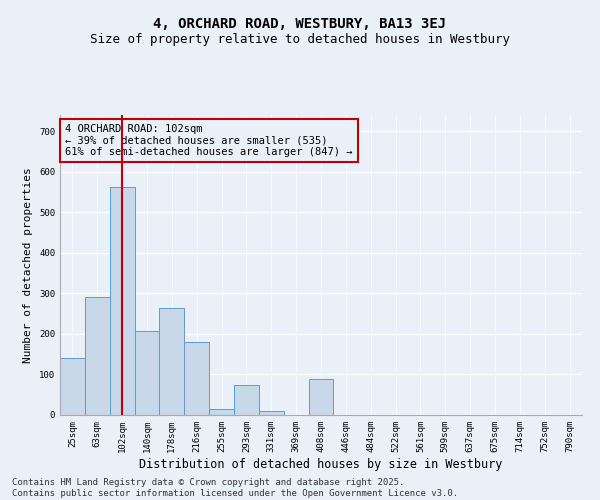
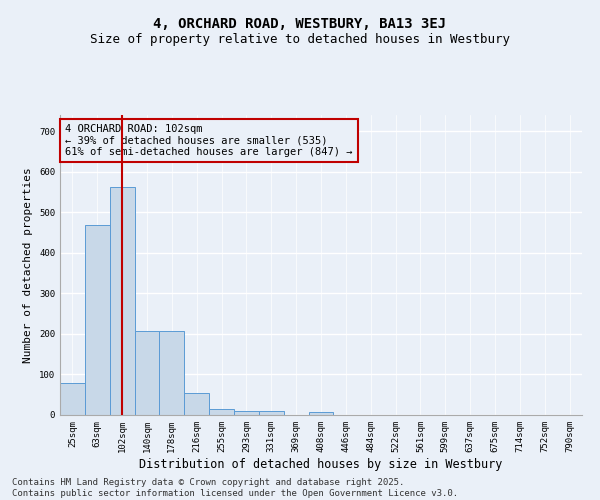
25sqm: 140 -> 78
63sqm: 290 -> 468
178sqm: 265 -> 207
216sqm: 180 -> 55
293sqm: 75 -> 10
408sqm: 90 -> 8
